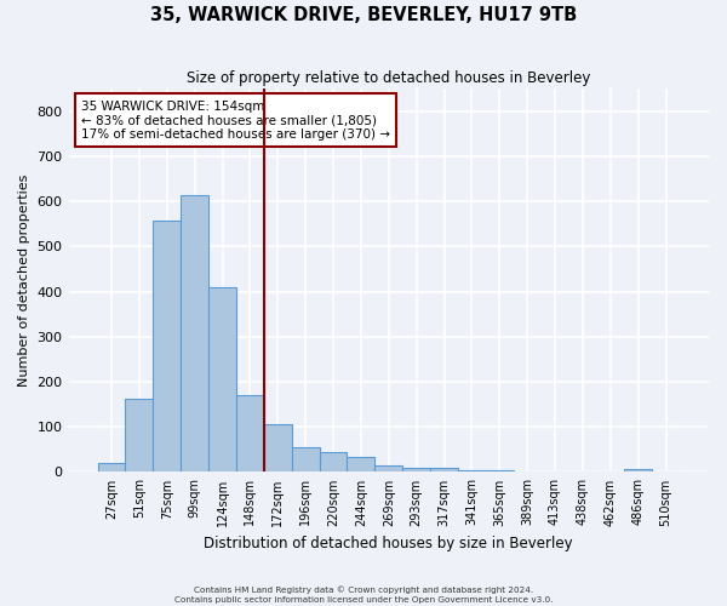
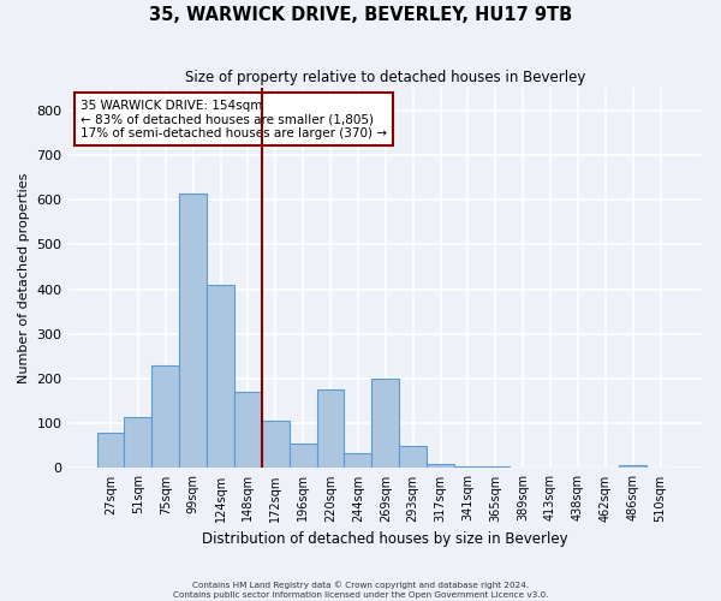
27sqm: 20 -> 80
51sqm: 163 -> 115
75sqm: 557 -> 230
220sqm: 44 -> 175
269sqm: 15 -> 200
293sqm: 10 -> 50
